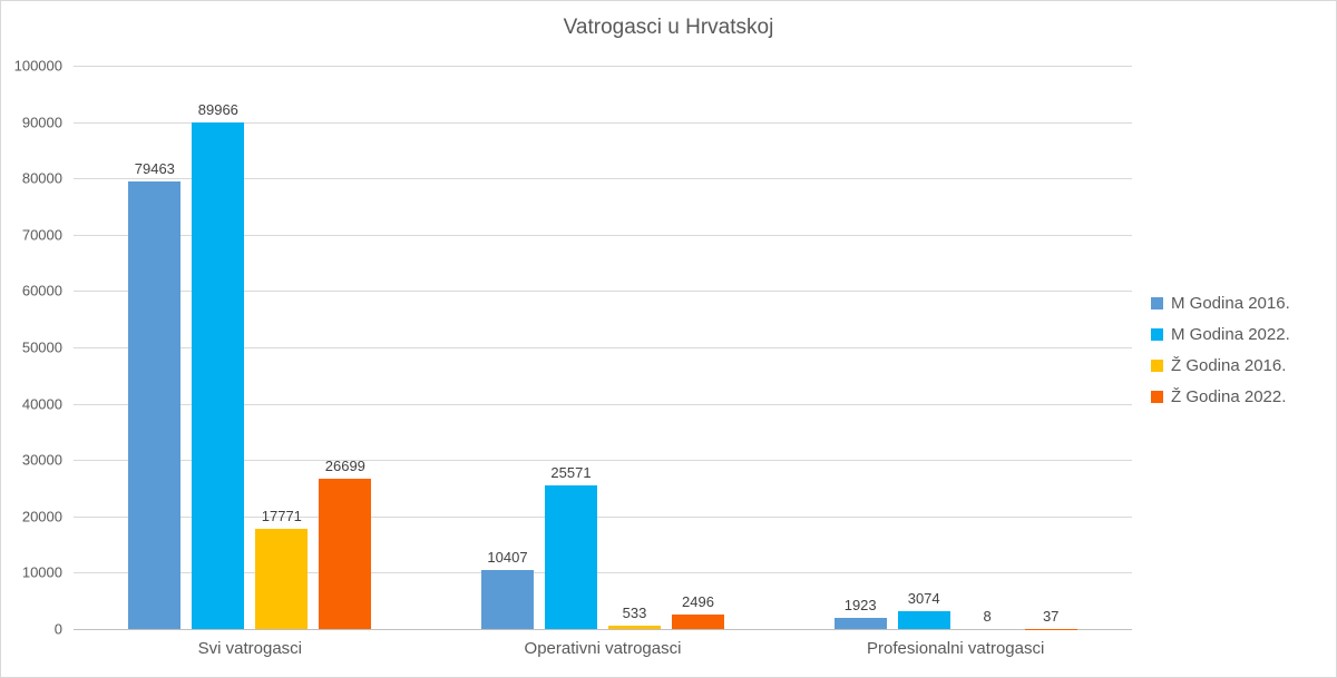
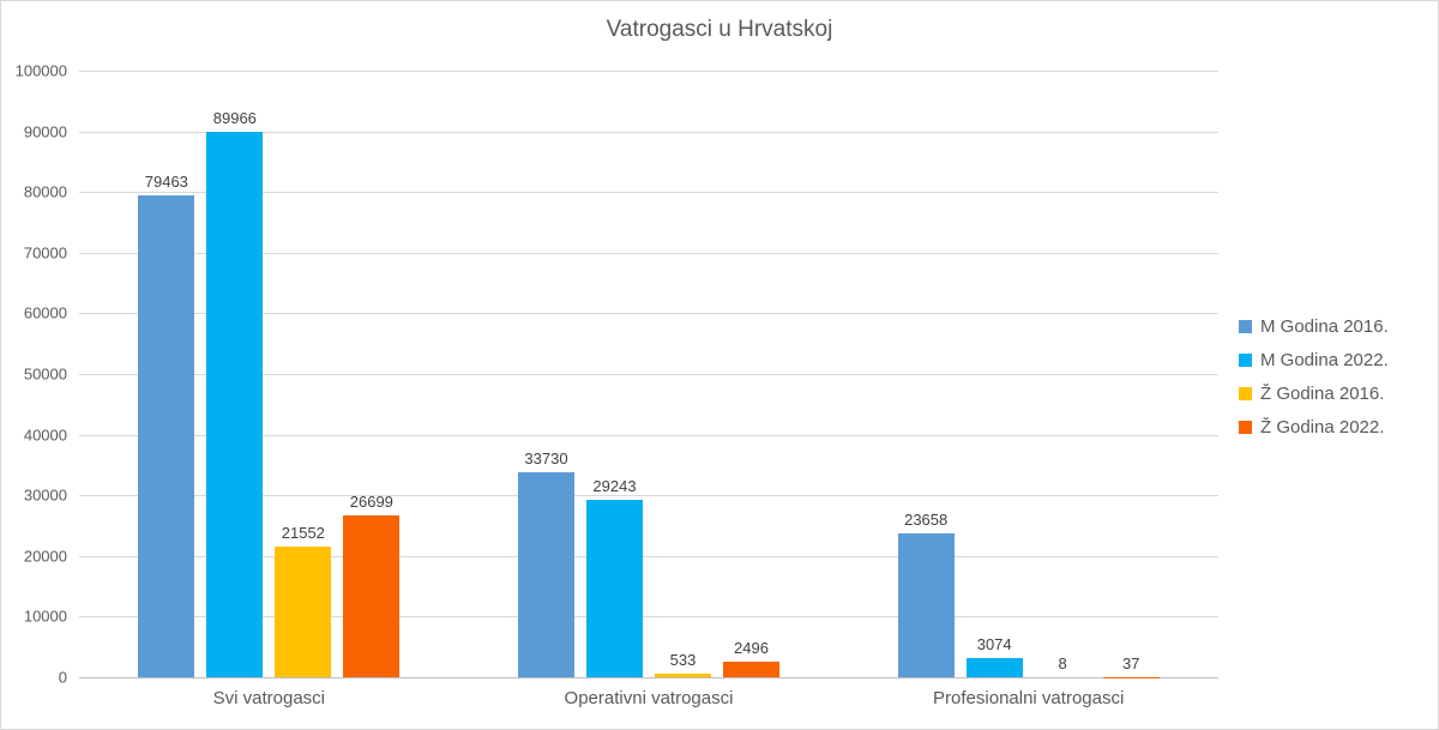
Ž Godina 2016./Svi vatrogasci: 17771 -> 21552
M Godina 2016./Operativni vatrogasci: 10407 -> 33730
M Godina 2022./Operativni vatrogasci: 25571 -> 29243
M Godina 2016./Profesionalni vatrogasci: 1923 -> 23658
